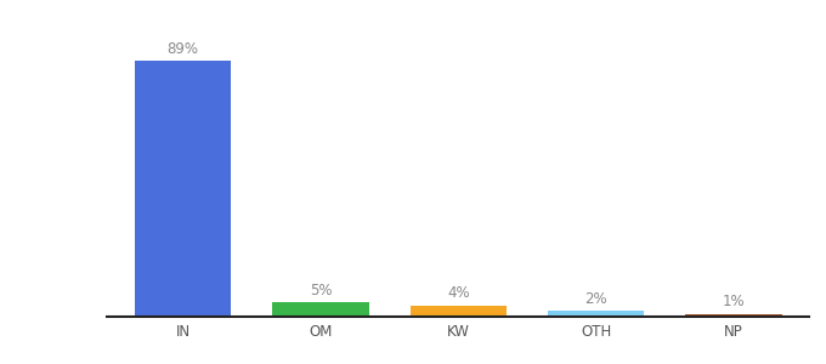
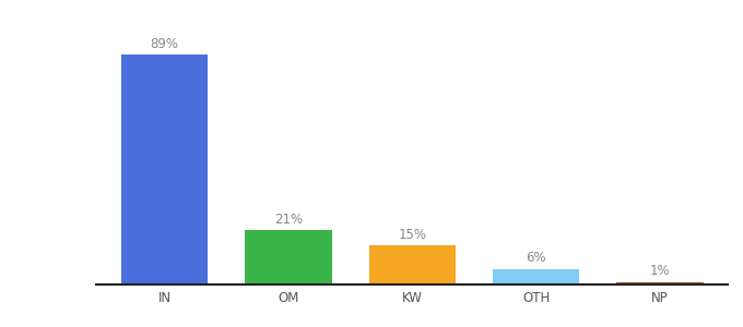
OM: 5% -> 21%
KW: 4% -> 15%
OTH: 2% -> 6%
